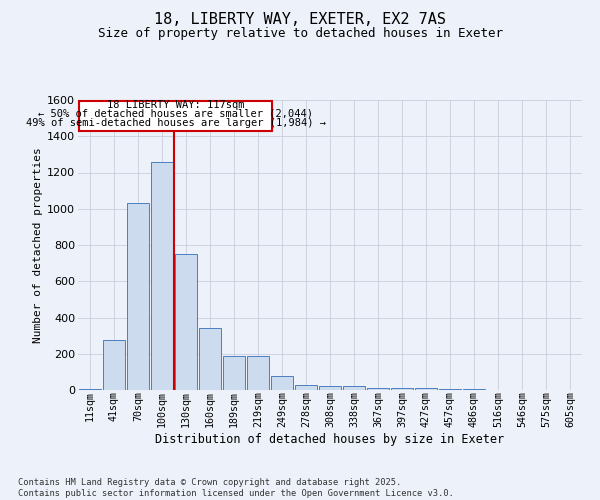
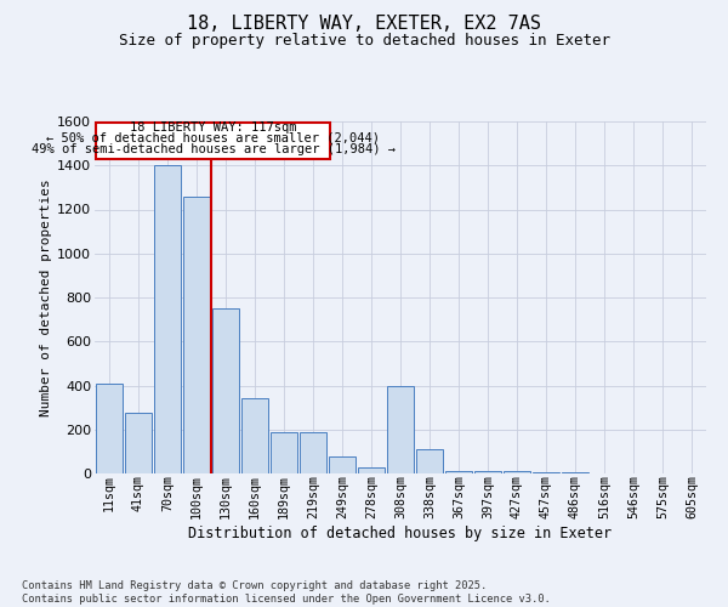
11sqm: 0 -> 410
70sqm: 1030 -> 1400
308sqm: 20 -> 400
338sqm: 20 -> 110
